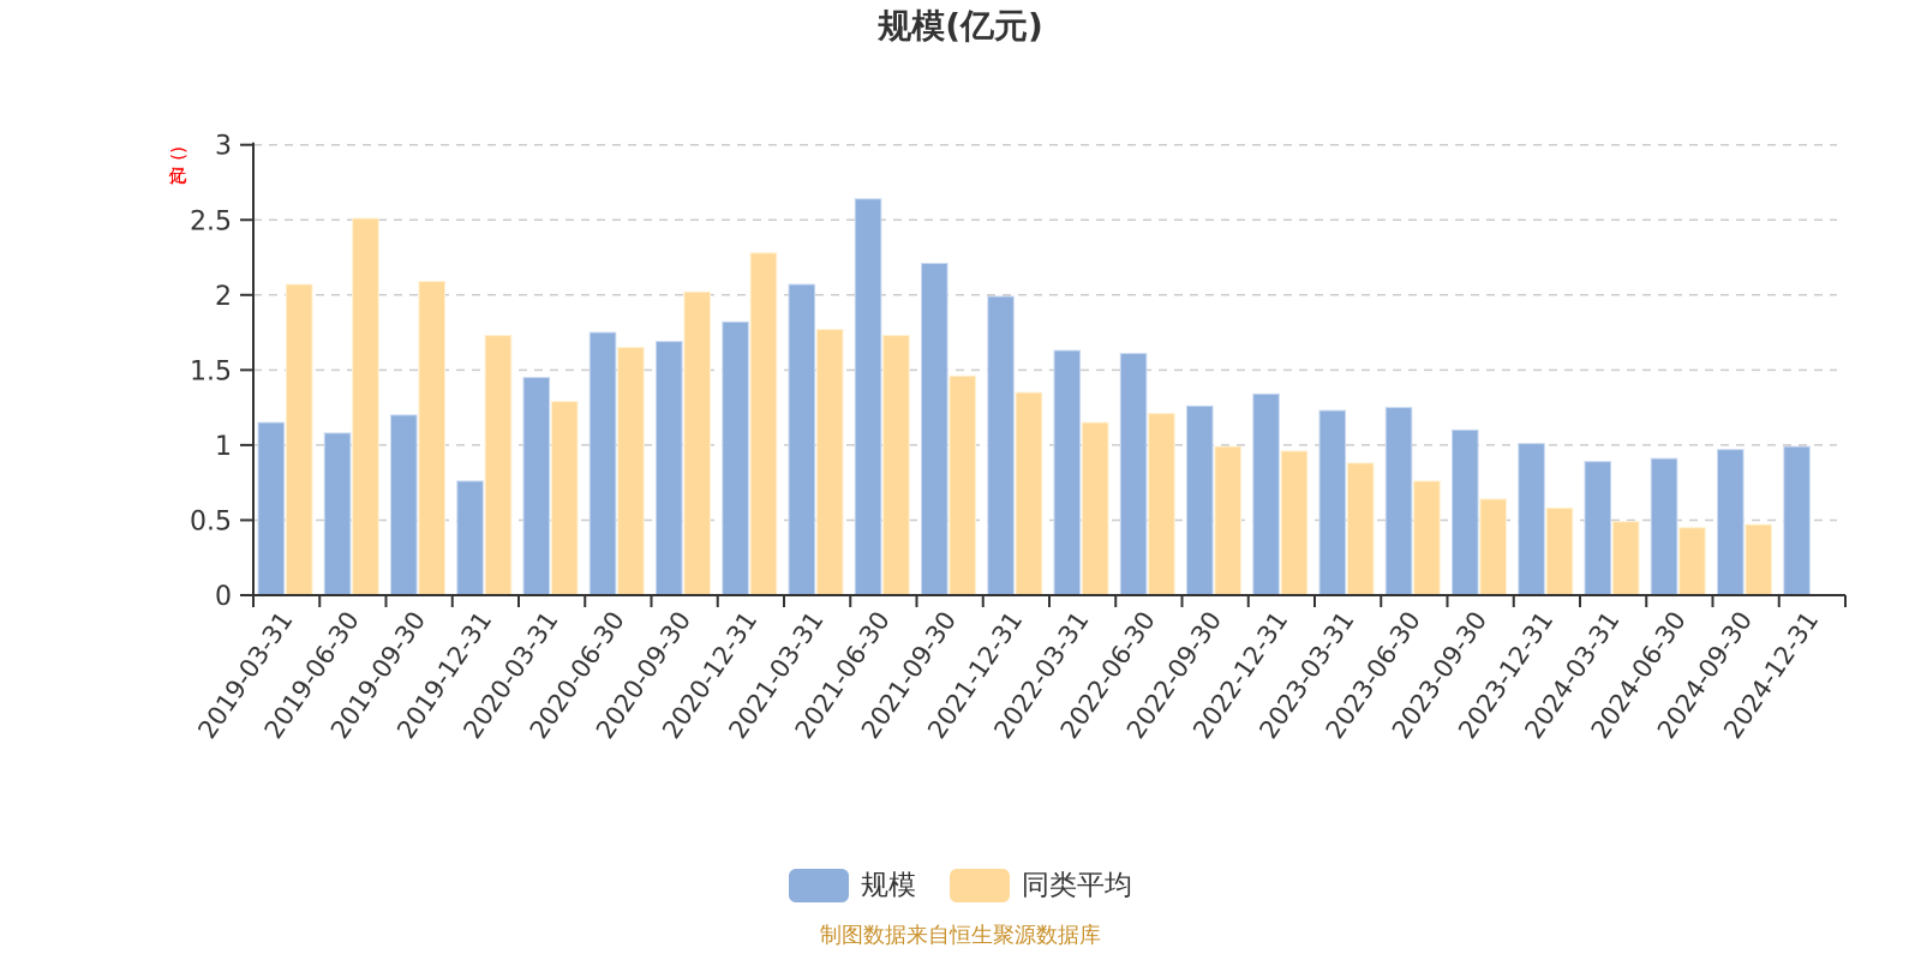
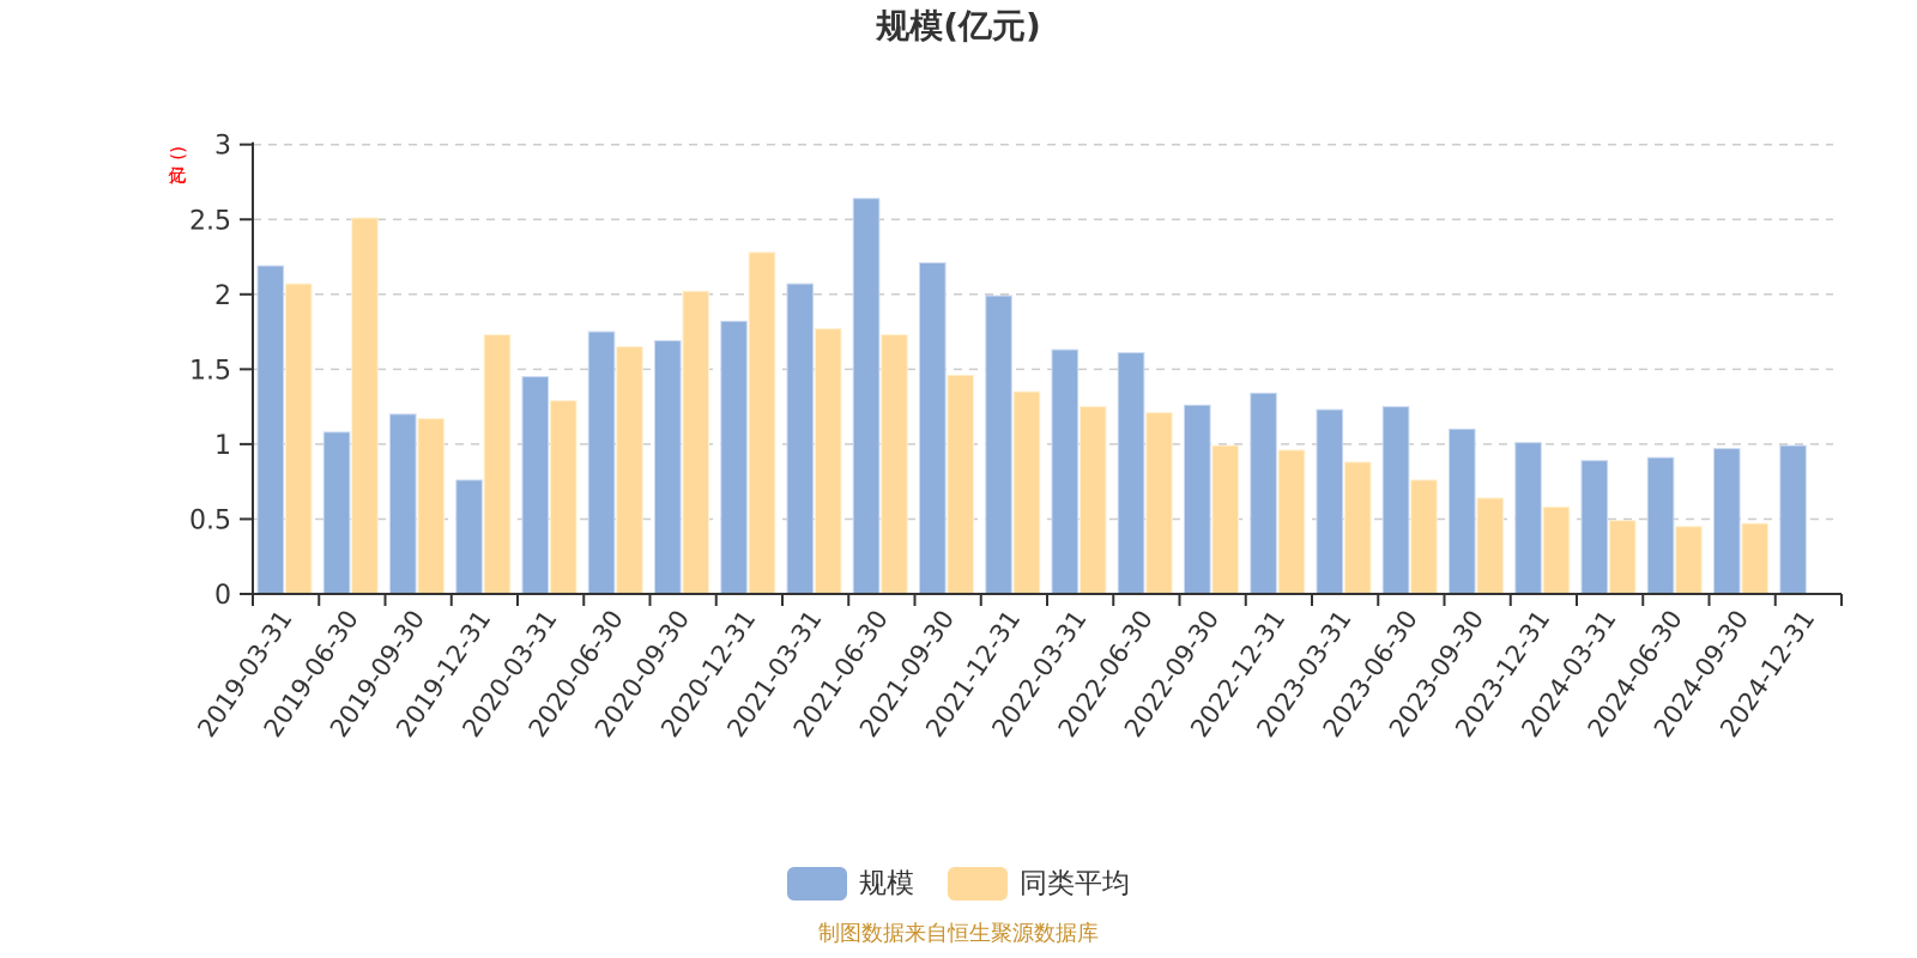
规模/2019-03-31: 1.15 -> 2.19
同类平均/2019-09-30: 2.09 -> 1.17
同类平均/2022-03-31: 1.15 -> 1.25
